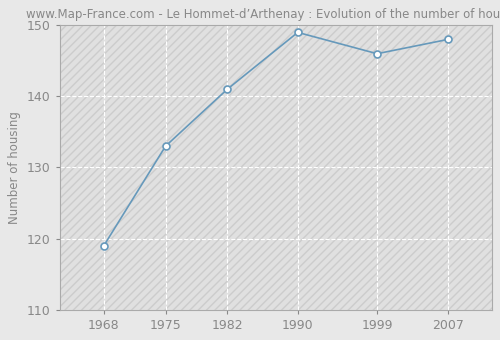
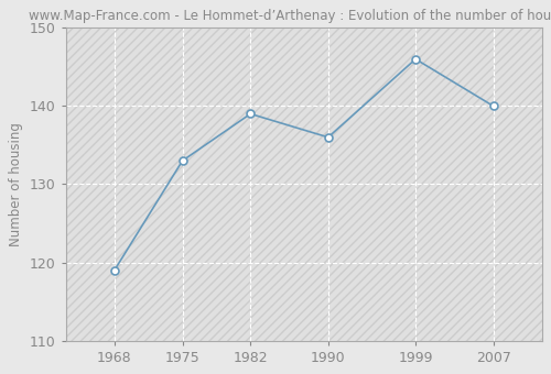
1982: 141 -> 139
1990: 149 -> 136
2007: 148 -> 140
